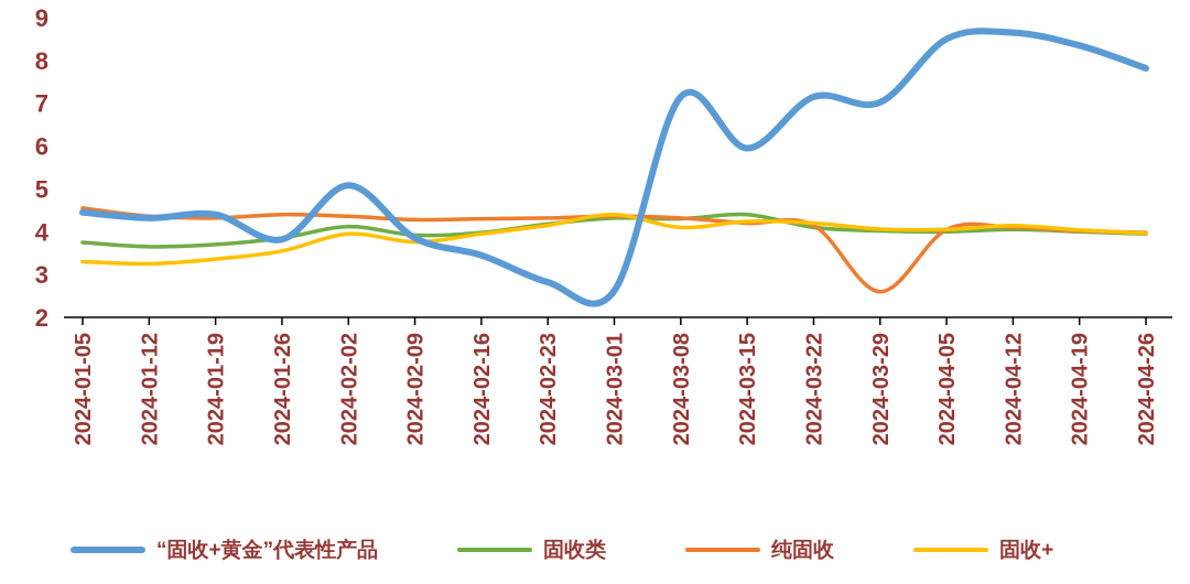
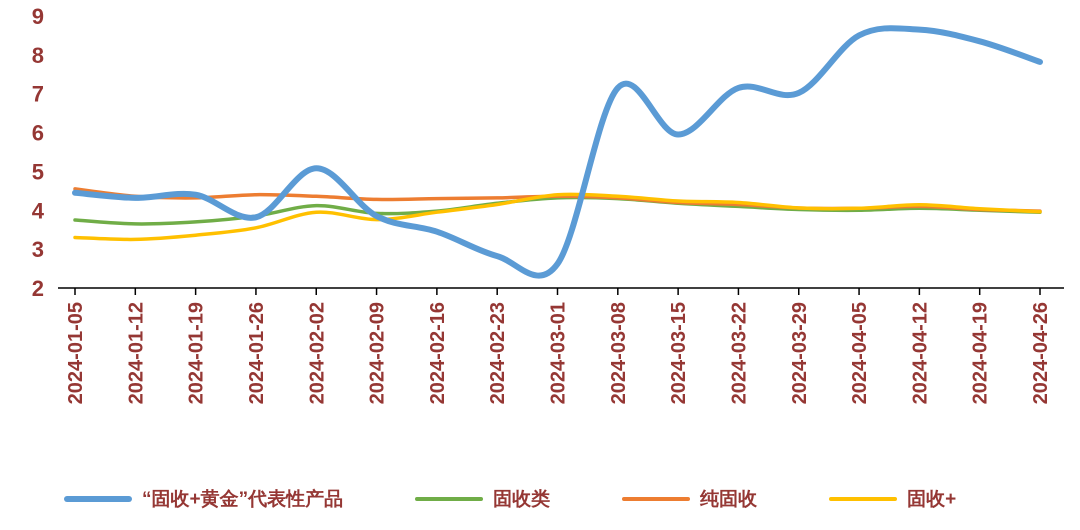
固收+/2024-03-08: 4.1 -> 4.4
固收类/2024-03-15: 4.4 -> 4.2
纯固收/2024-03-29: 2.6 -> 4.1
